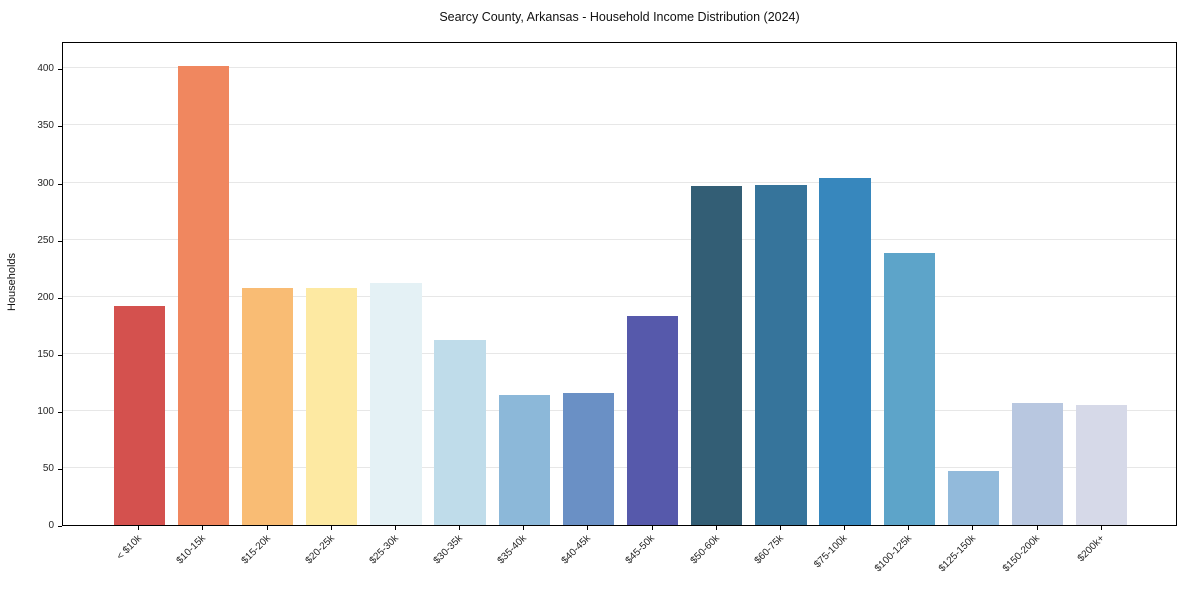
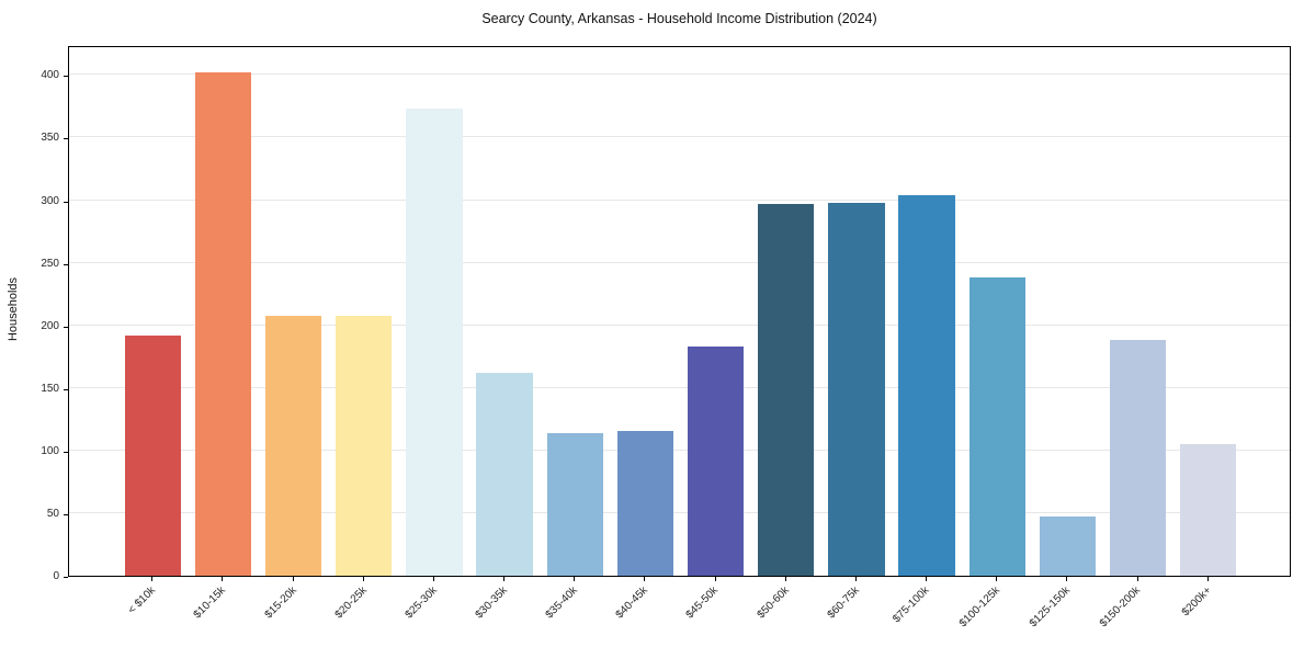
$25-30k: 212 -> 373
$150-200k: 107 -> 188
